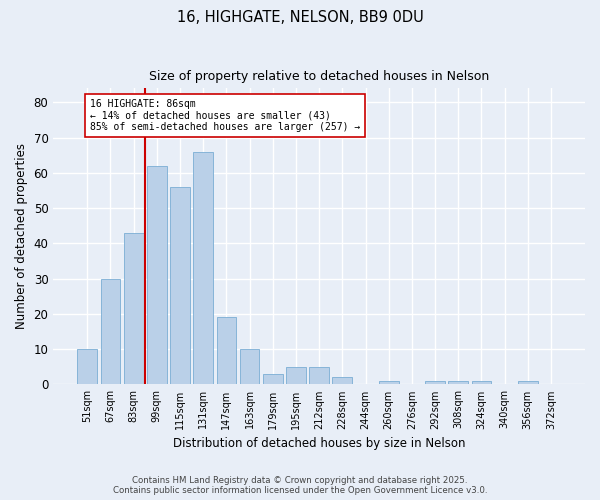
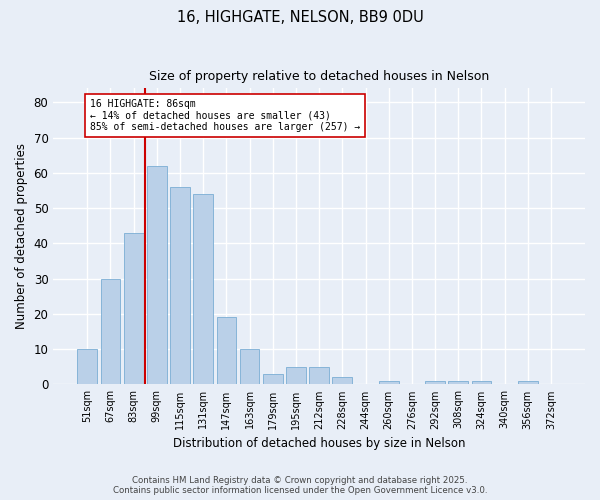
131sqm: 66 -> 54
